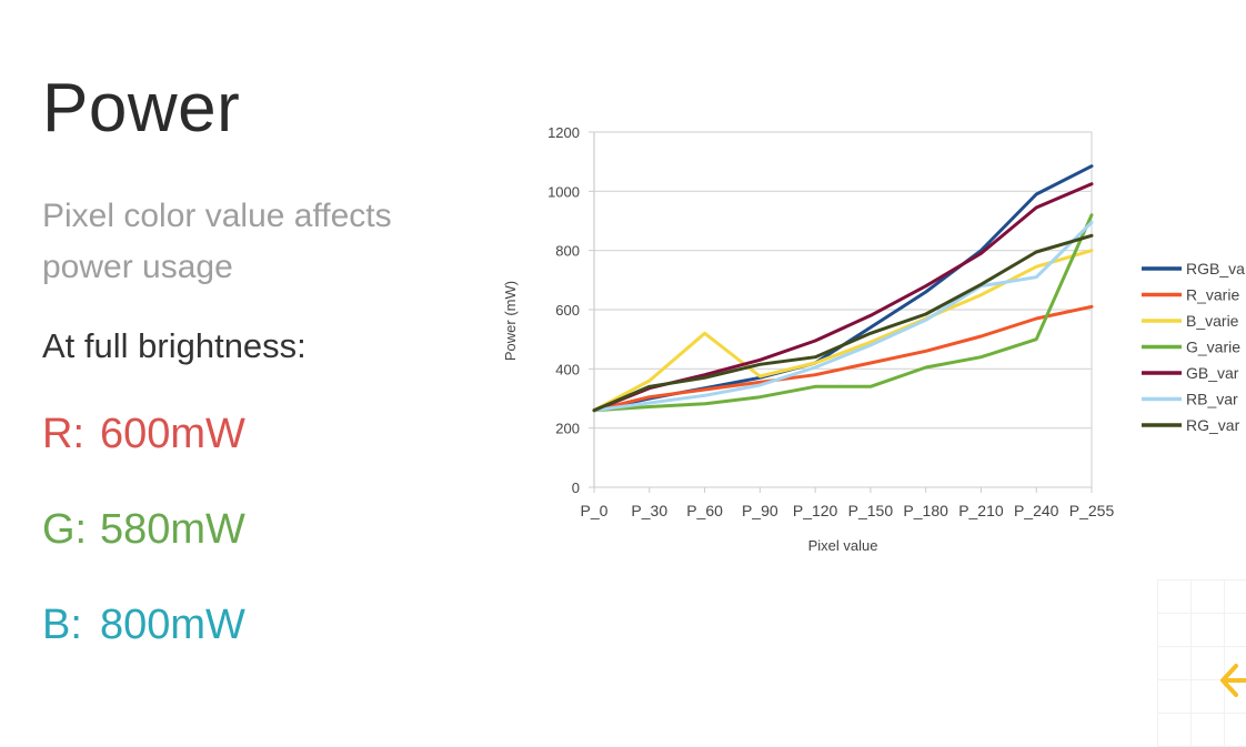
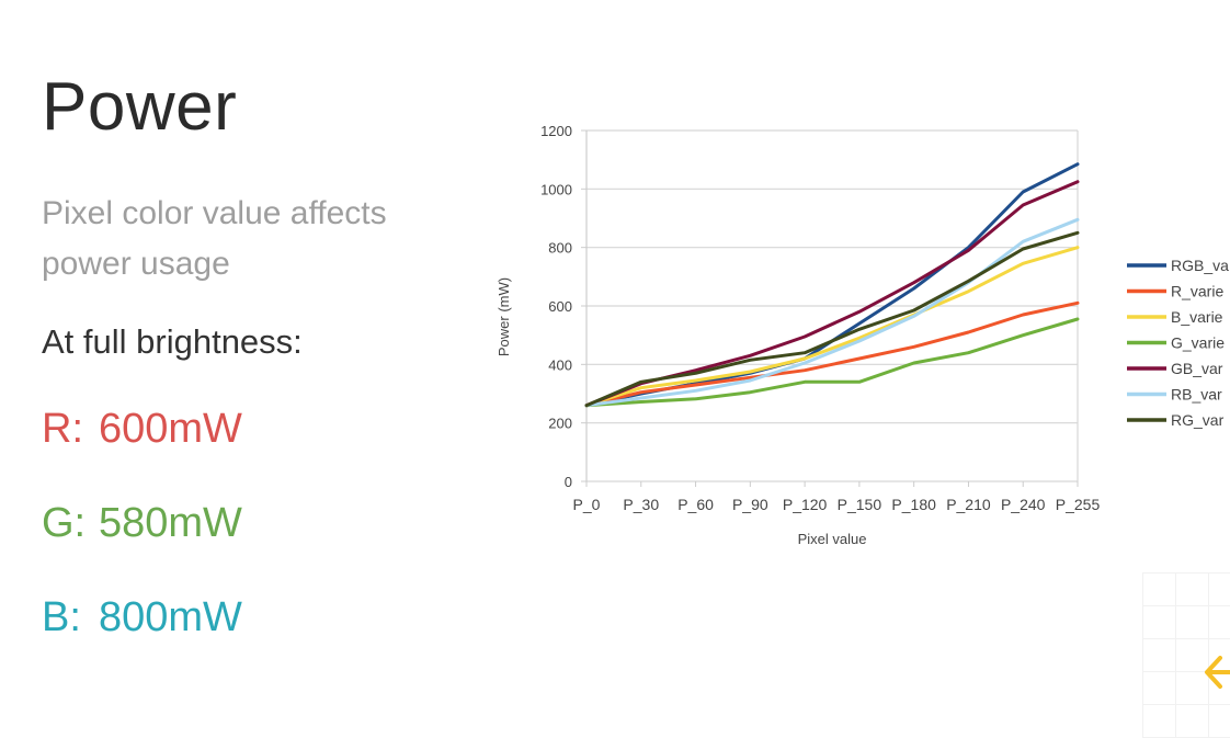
B_varie/P_30: 360 -> 320
B_varie/P_60: 520 -> 340
RB_var/P_240: 710 -> 820
G_varie/P_255: 920 -> 560
